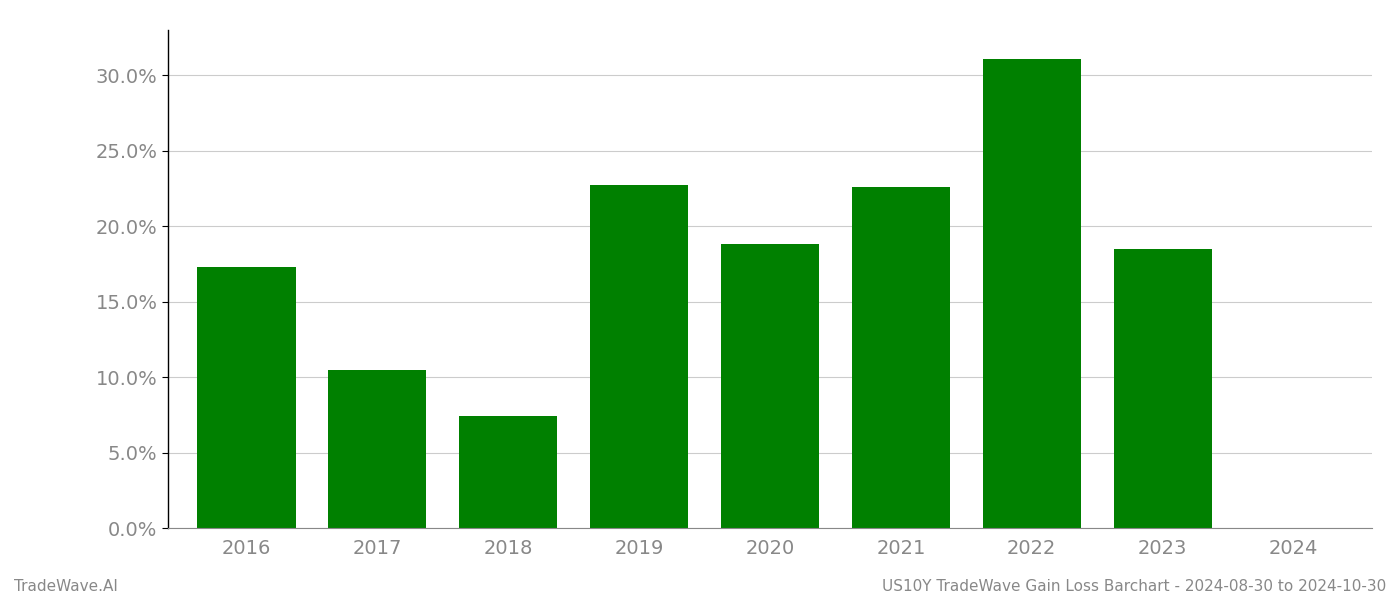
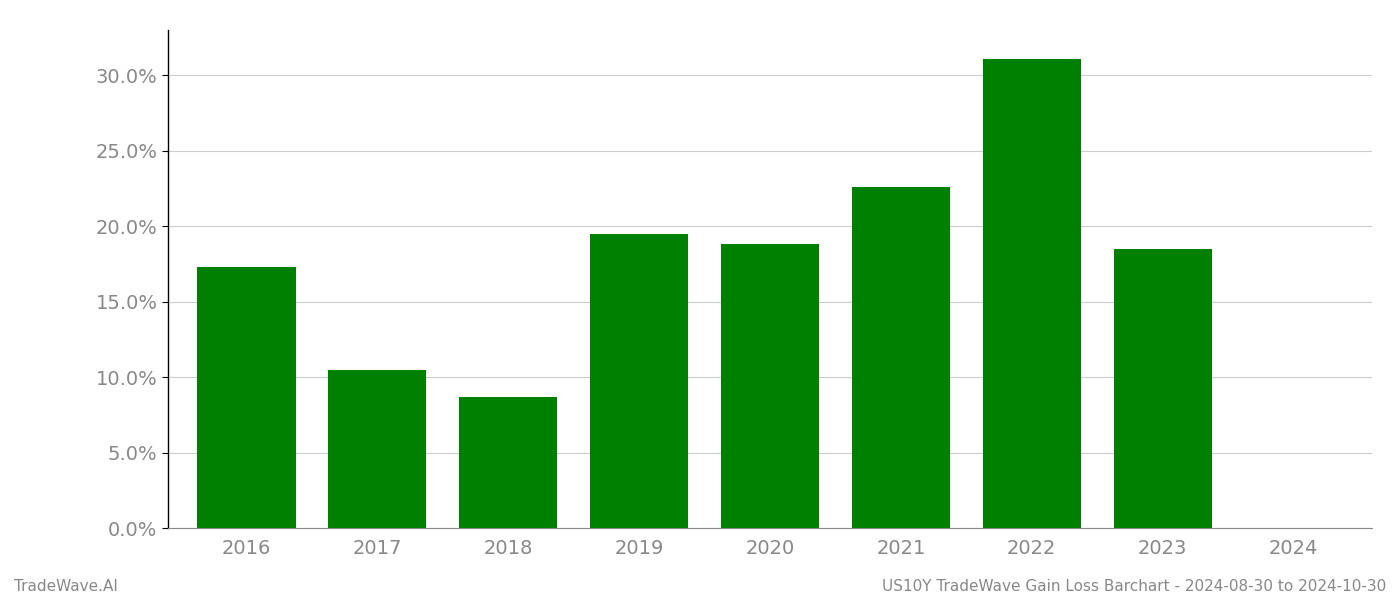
2018: 7.4% -> 8.7%
2019: 22.7% -> 19.5%
